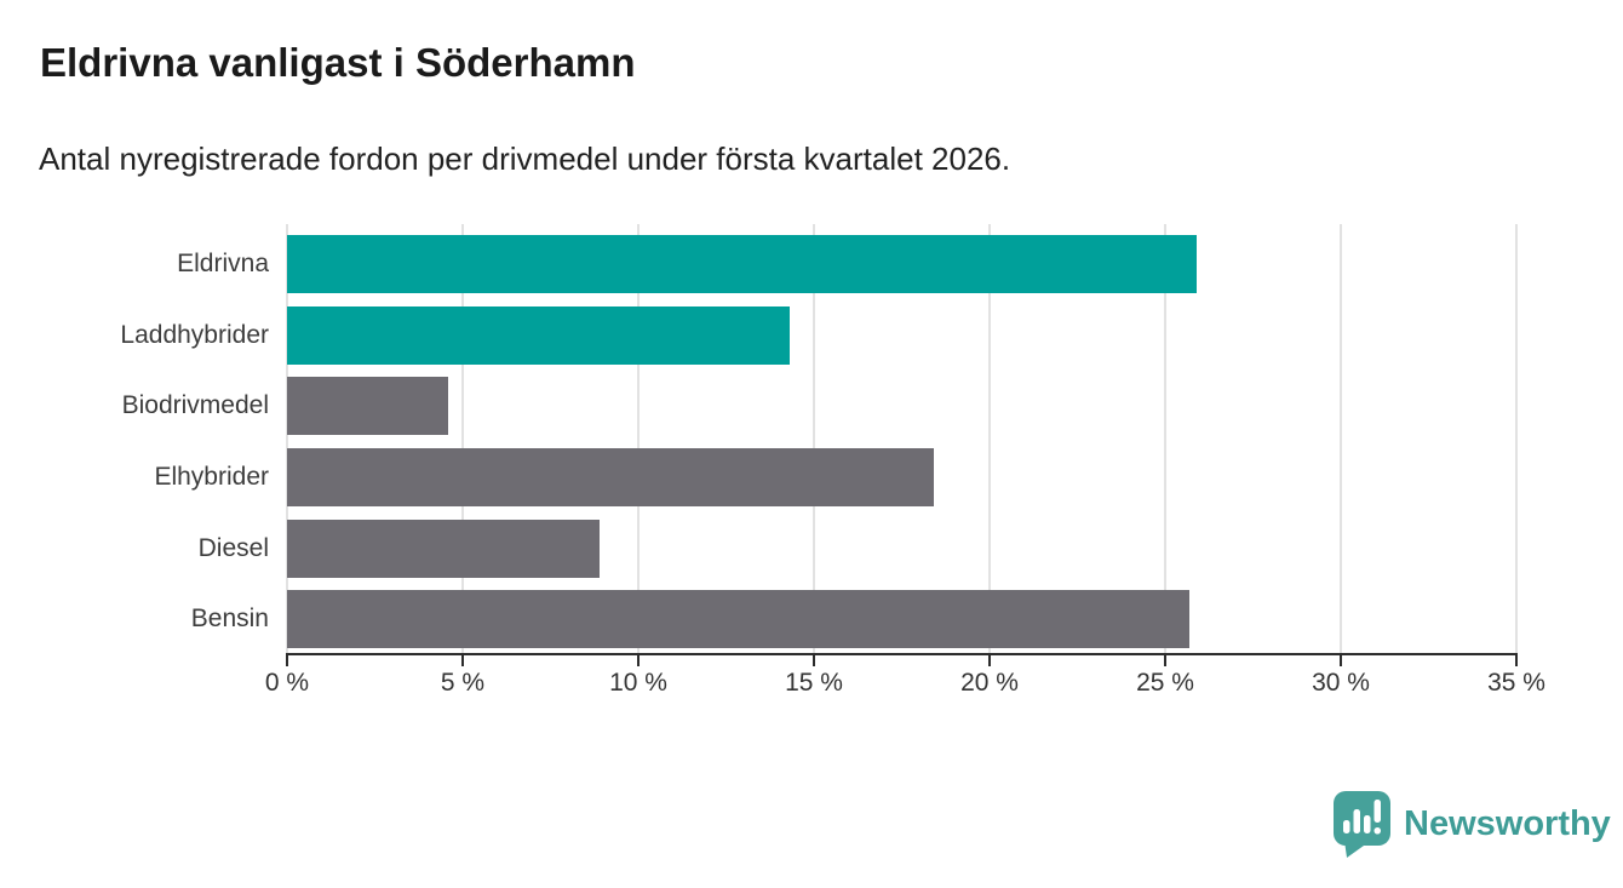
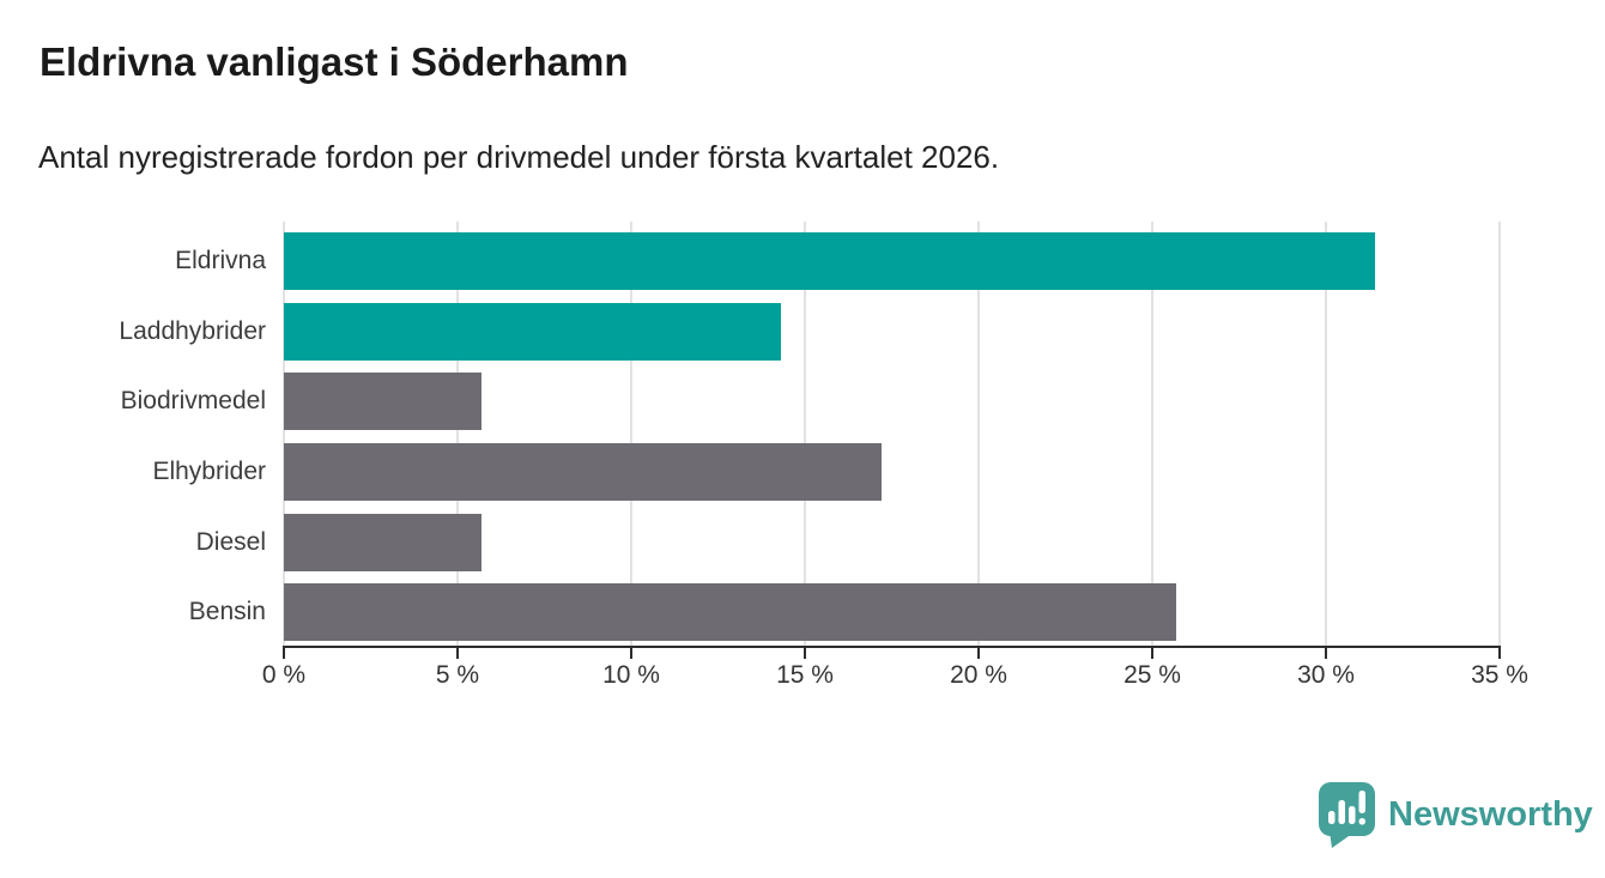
Eldrivna: 25.9% -> 31.4%
Biodrivmedel: 4.6% -> 5.7%
Elhybrider: 18.4% -> 17.2%
Diesel: 8.9% -> 5.7%
